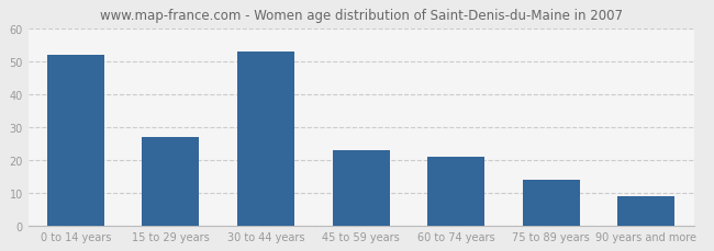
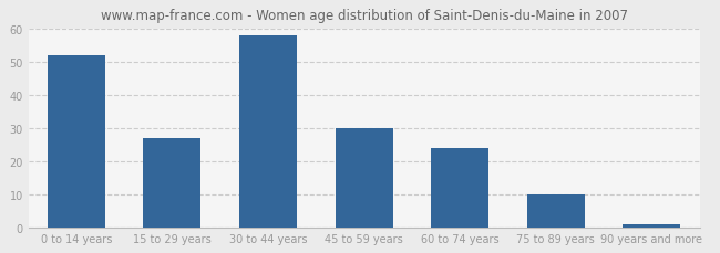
30 to 44 years: 53 -> 58
45 to 59 years: 23 -> 30
60 to 74 years: 21 -> 24
75 to 89 years: 14 -> 10
90 years and more: 9 -> 1
